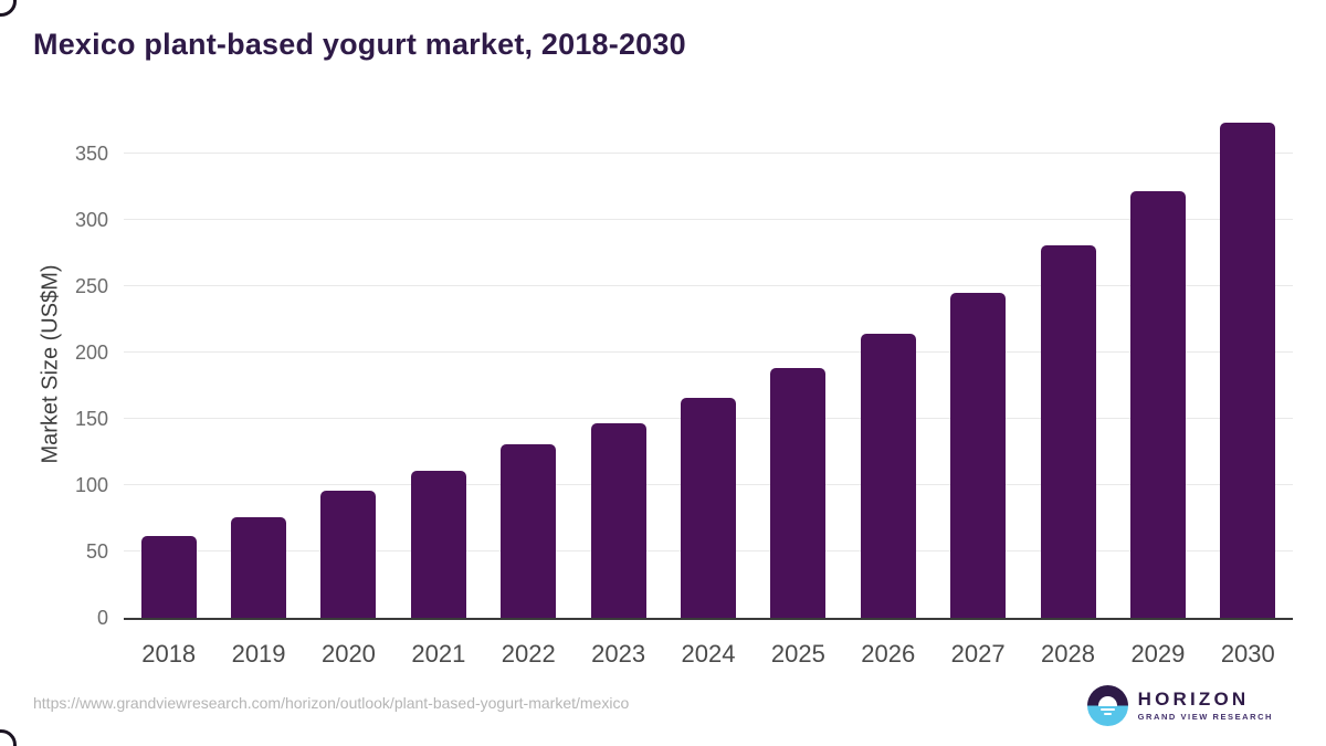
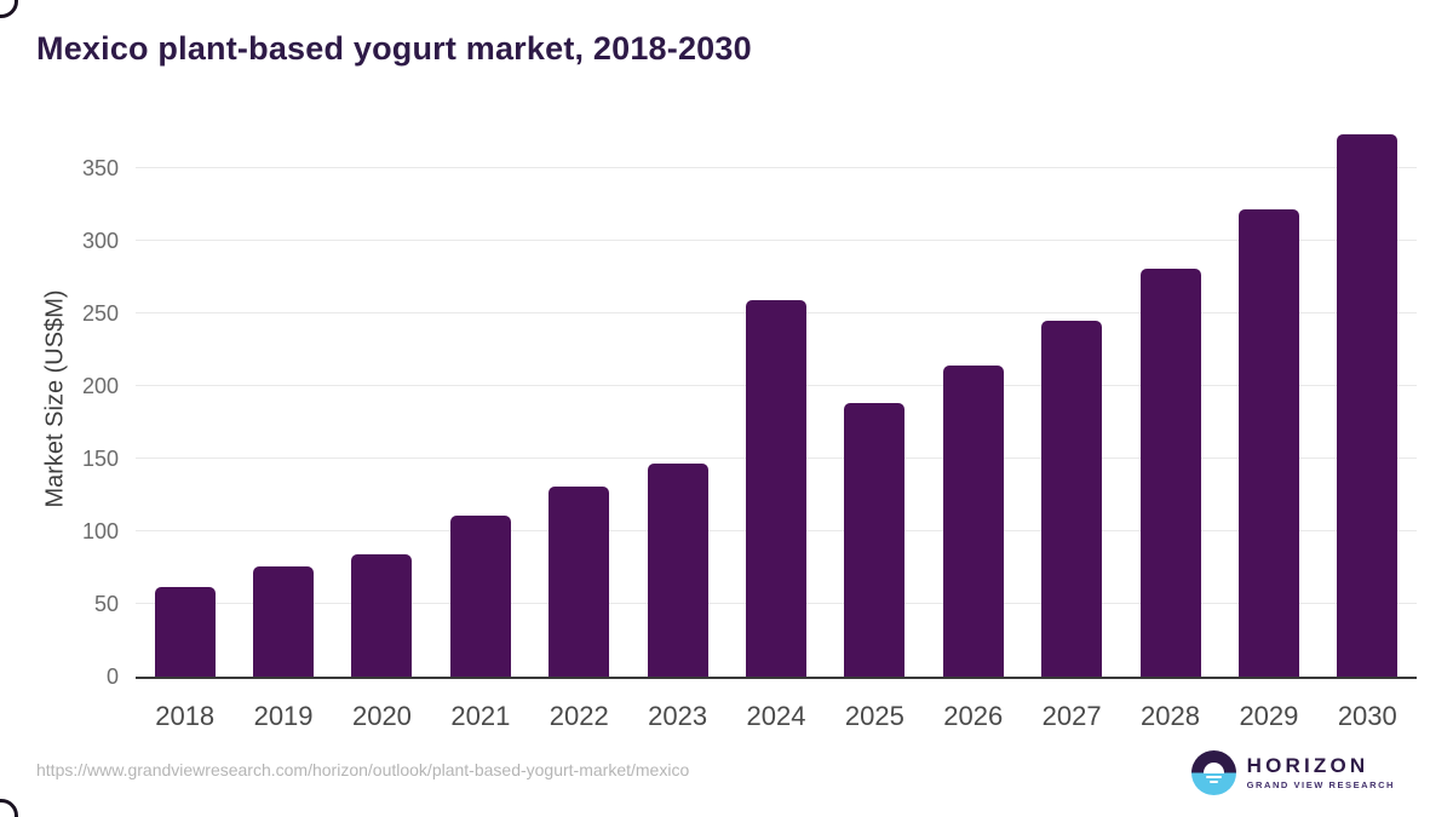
2020: 96 -> 84
2024: 166 -> 259
